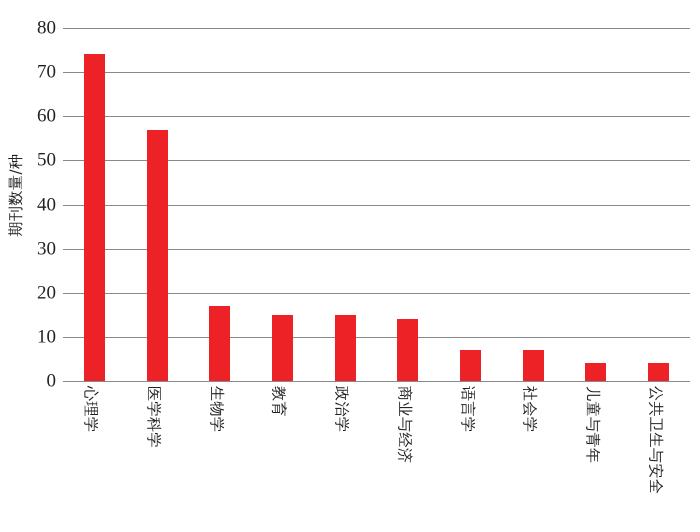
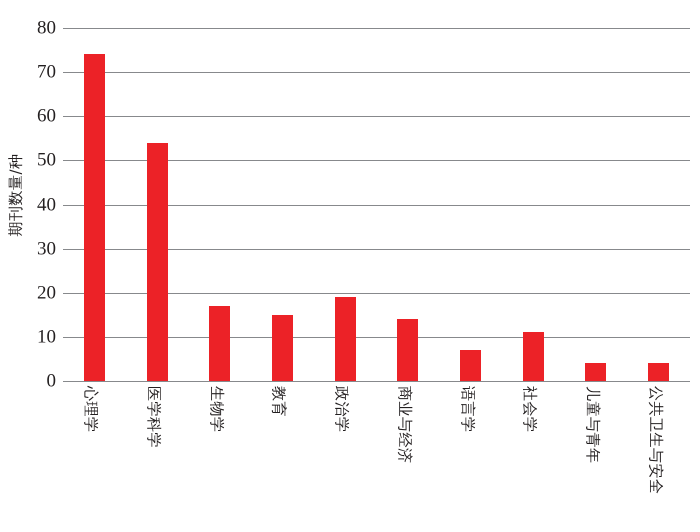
医学科学: 57 -> 54
政治学: 15 -> 19
社会学: 7 -> 11
